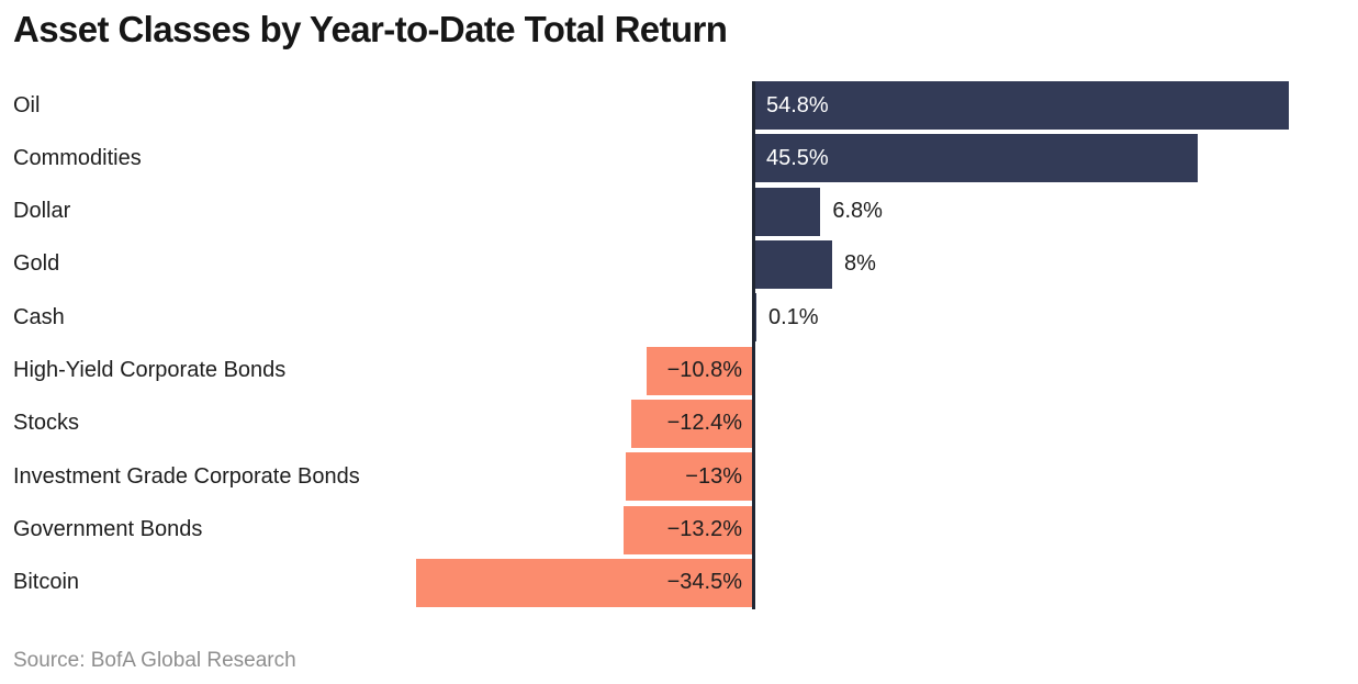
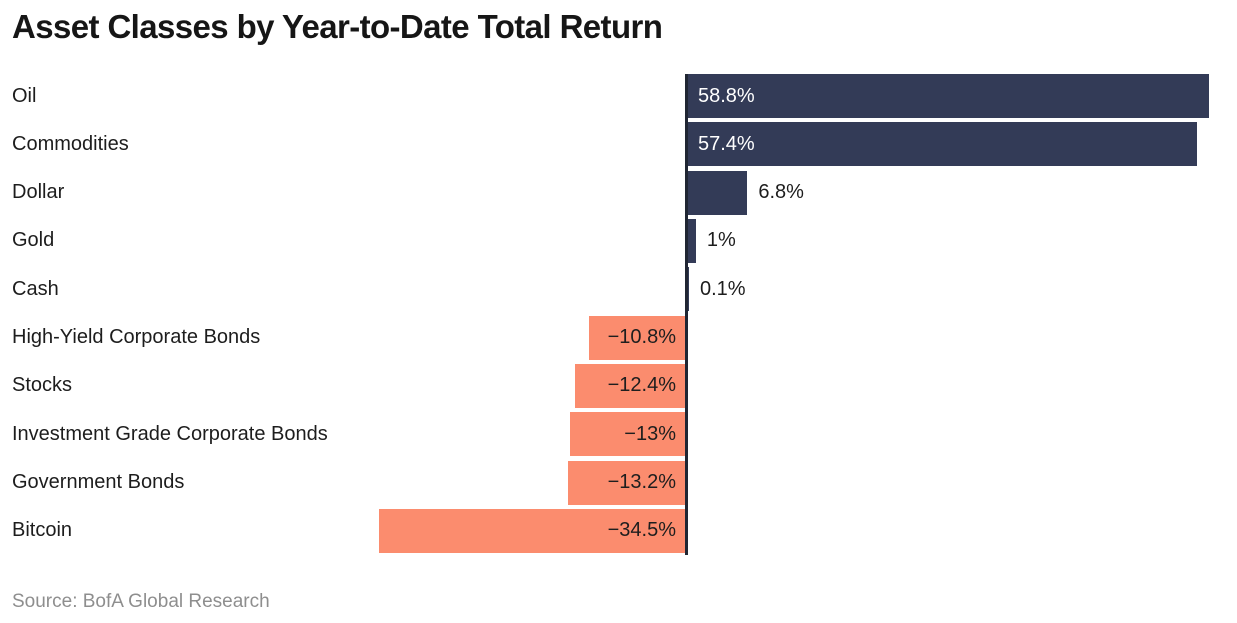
Oil: 54.8% -> 58.8%
Commodities: 45.5% -> 57.4%
Gold: 8% -> 1%
